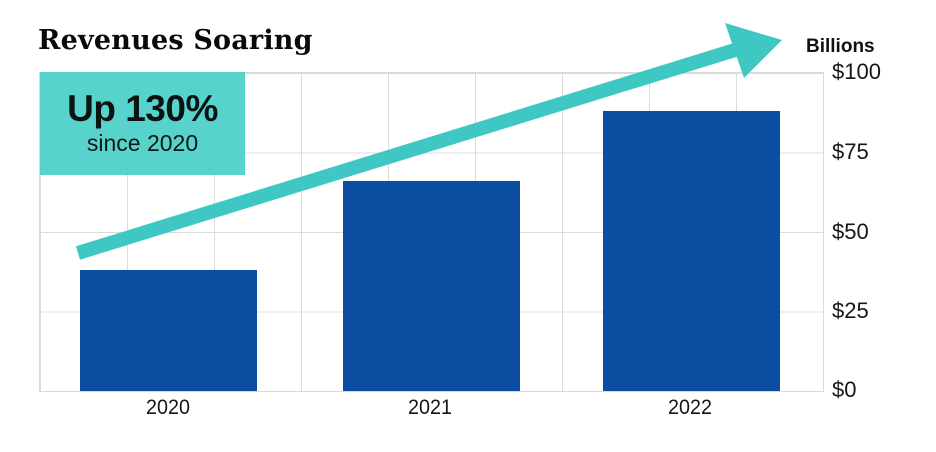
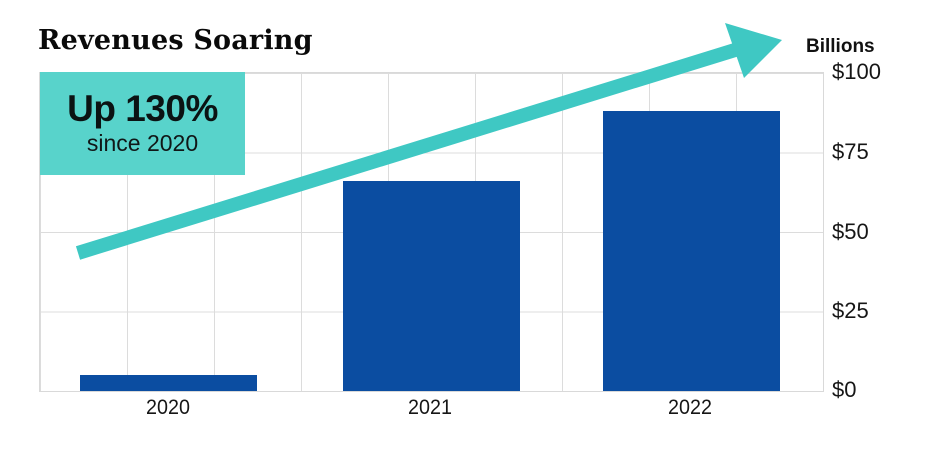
2020: $38 -> $5
